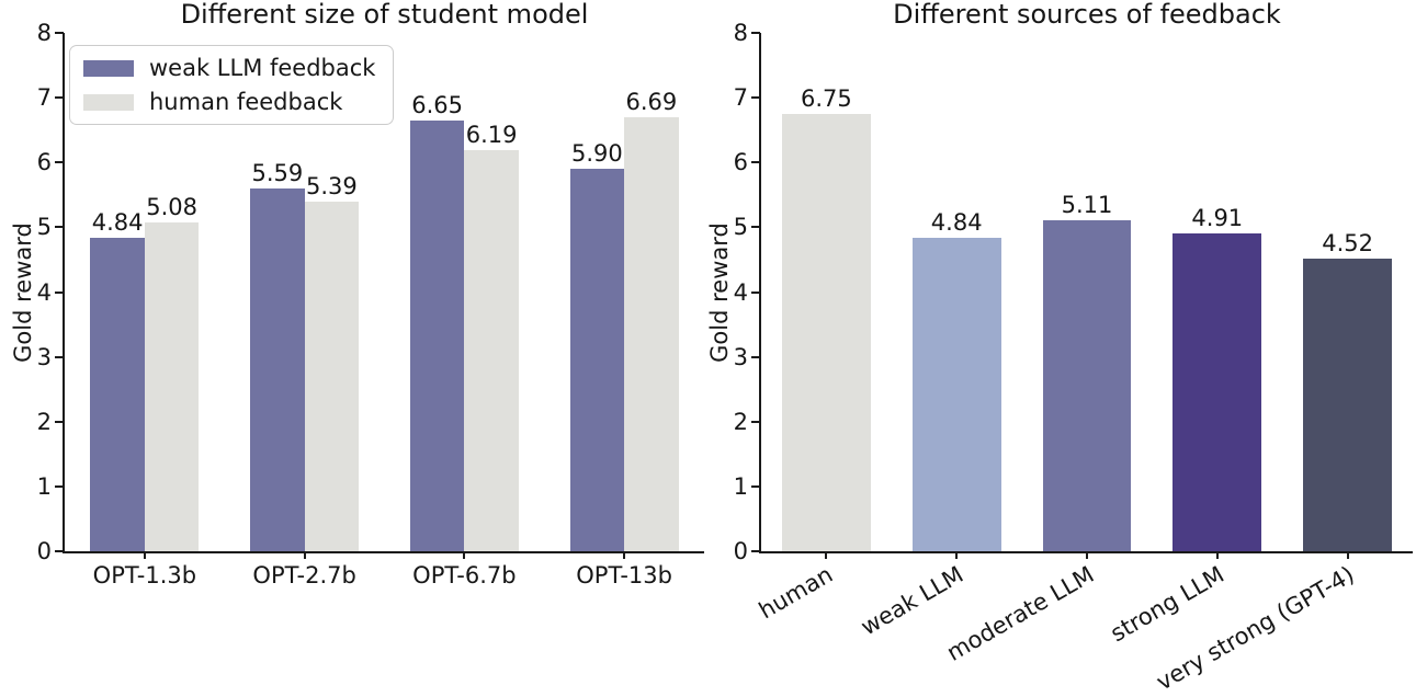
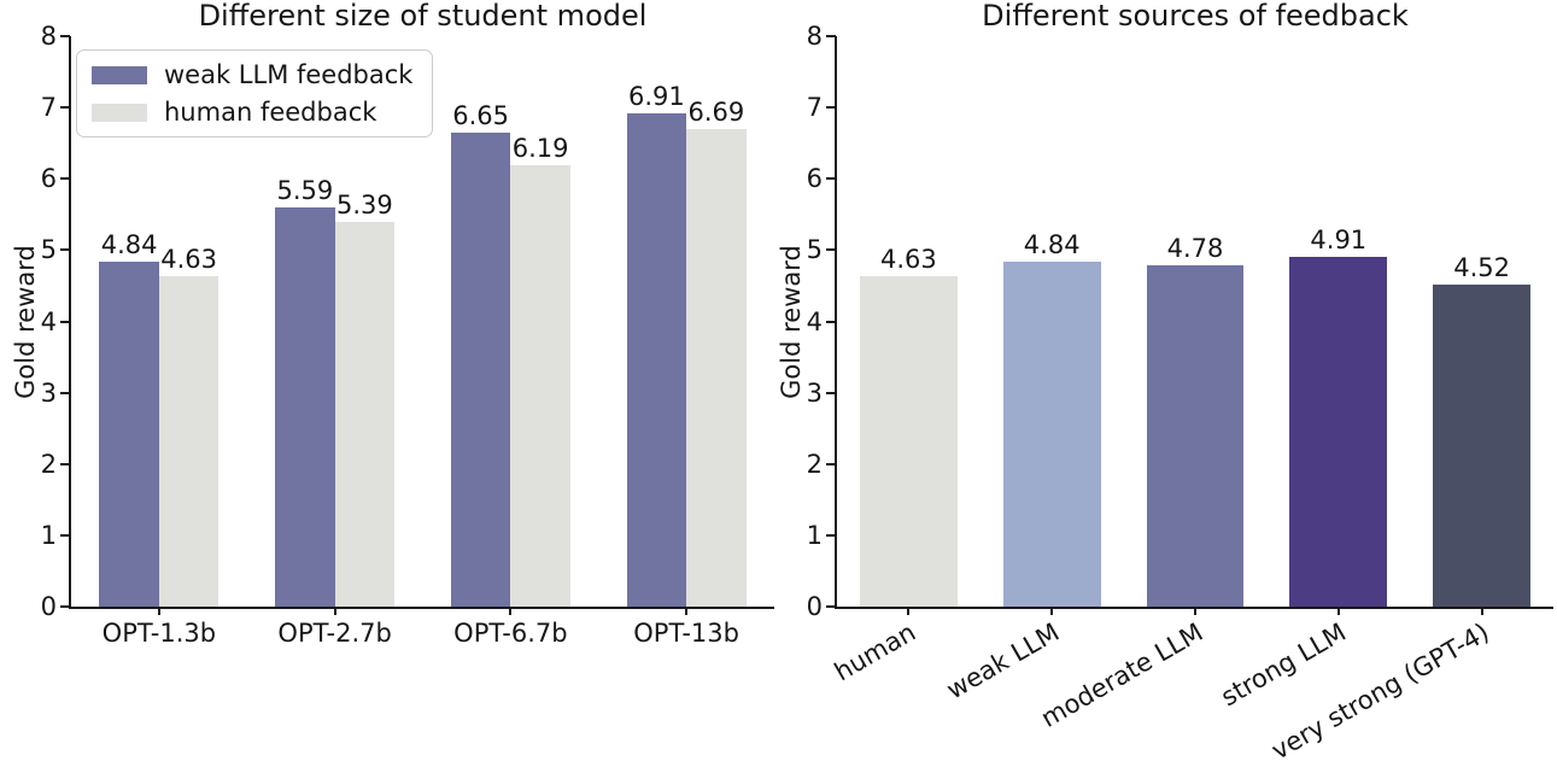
Different size of student model/human feedback/OPT-1.3b: 5.08 -> 4.63
Different size of student model/weak LLM feedback/OPT-13b: 5.90 -> 6.91
Different sources of feedback/human: 6.75 -> 4.63
Different sources of feedback/moderate LLM: 5.11 -> 4.78
